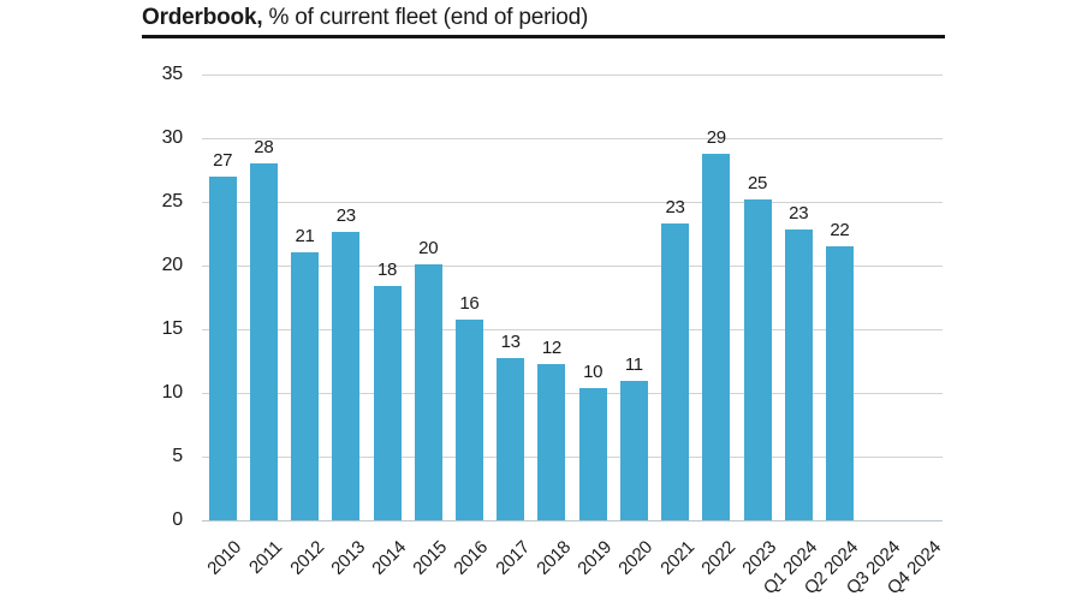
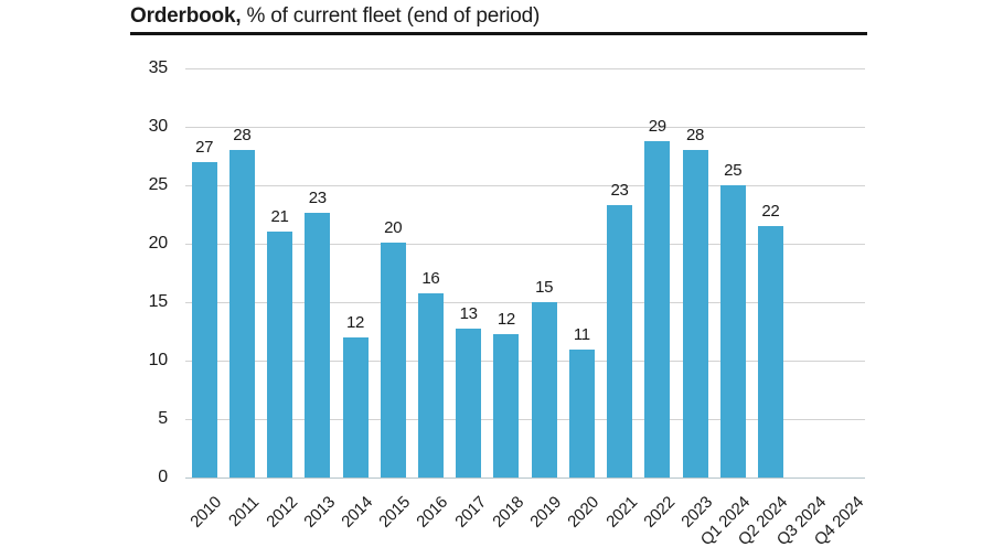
2014: 18 -> 12
2019: 10 -> 15
2023: 25 -> 28
Q1 2024: 23 -> 25
